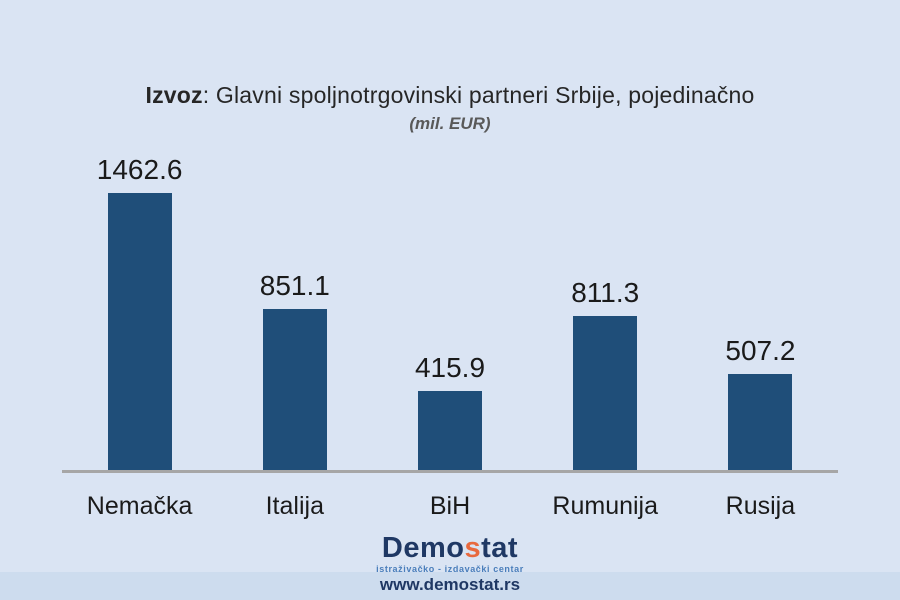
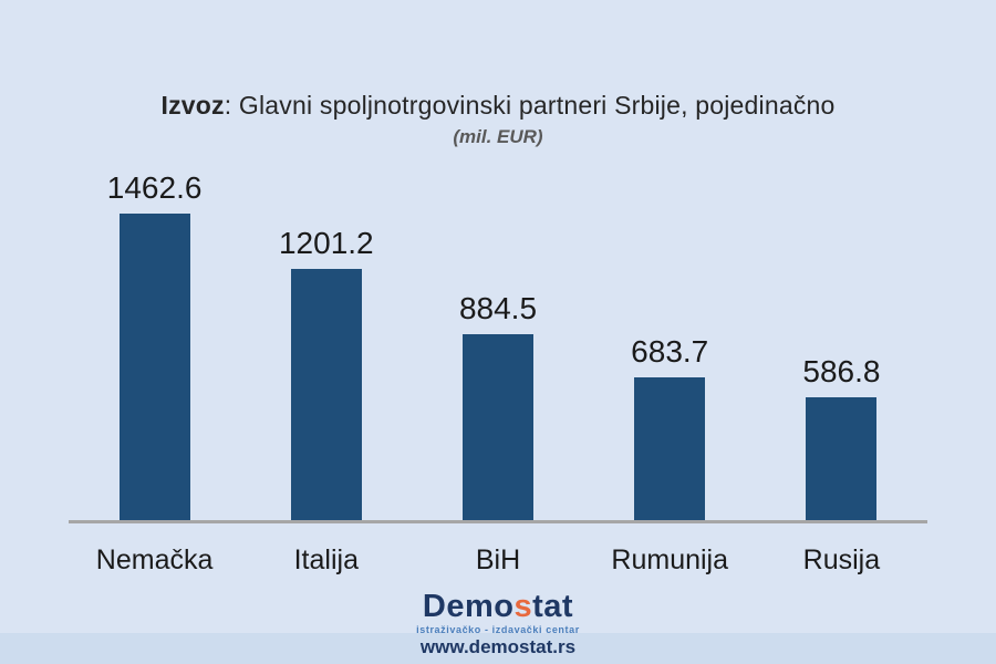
Italija: 851.1 -> 1201.2
BiH: 415.9 -> 884.5
Rumunija: 811.3 -> 683.7
Rusija: 507.2 -> 586.8
